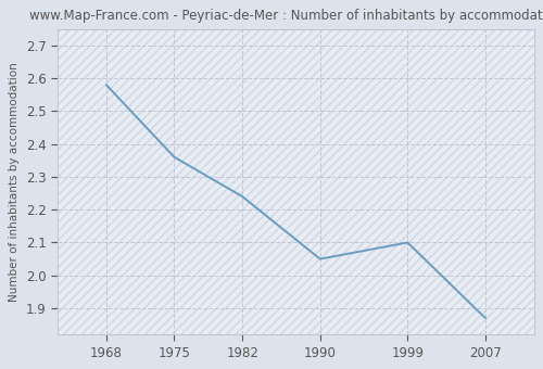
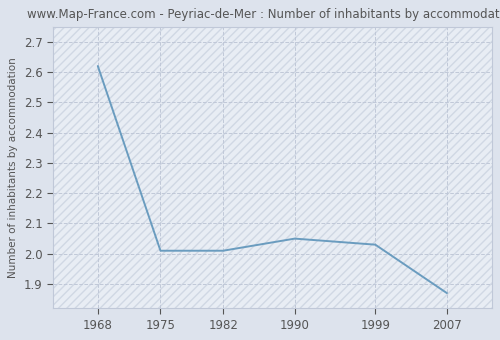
1968: 2.58 -> 2.62
1975: 2.36 -> 2.01
1982: 2.24 -> 2.01
1999: 2.10 -> 2.03
